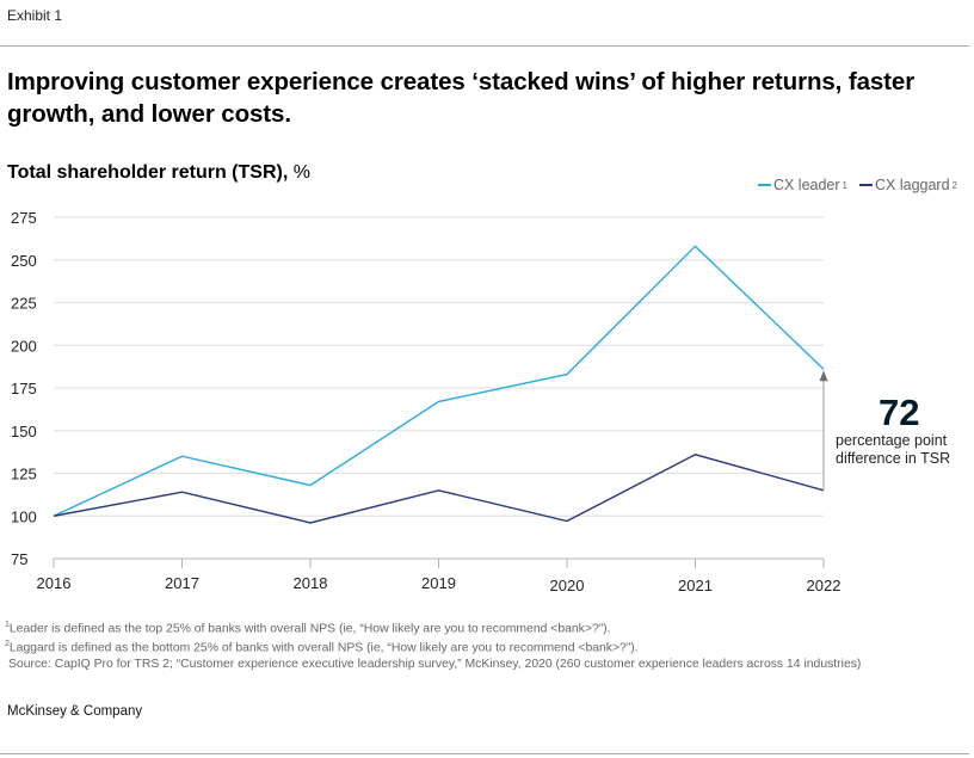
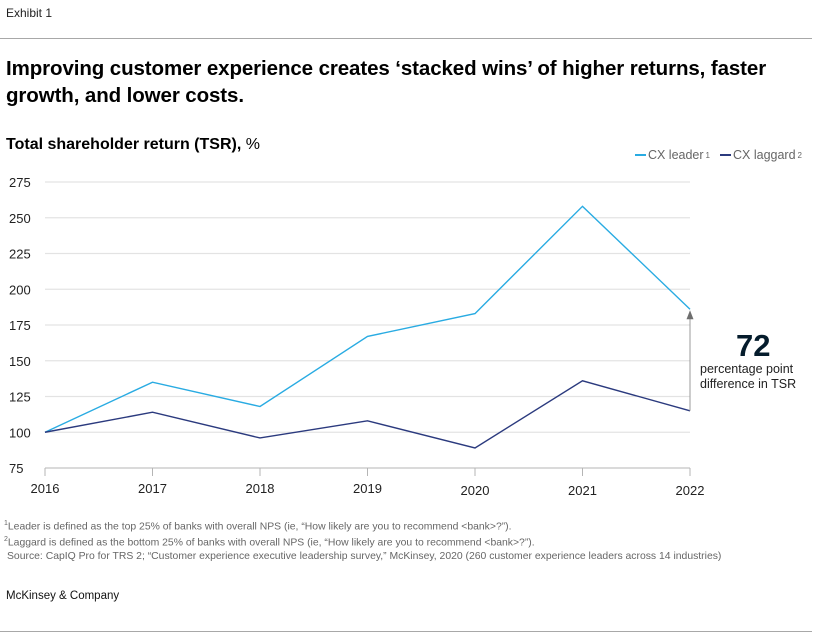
CX laggard/2019: 115 -> 108
CX laggard/2020: 97 -> 89
